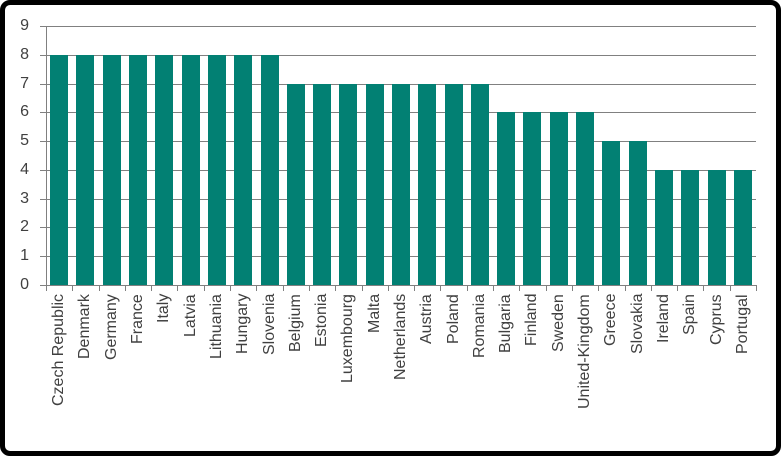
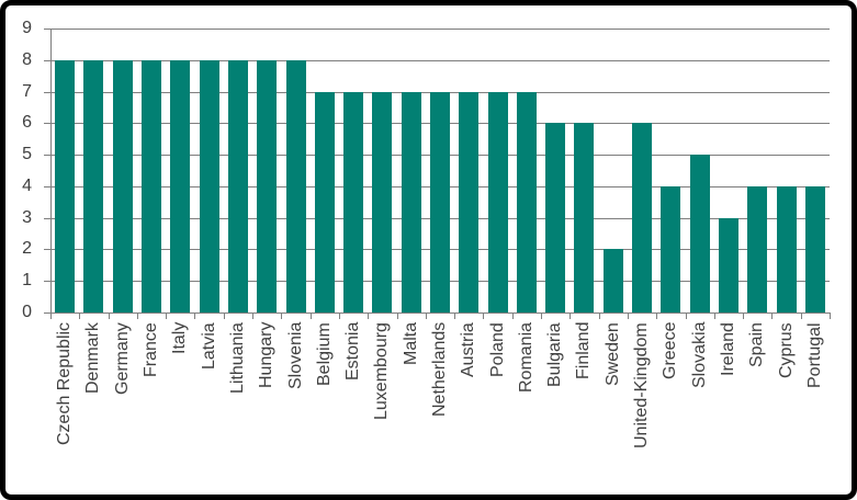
Sweden: 6 -> 2
Greece: 5 -> 4
Ireland: 4 -> 3
